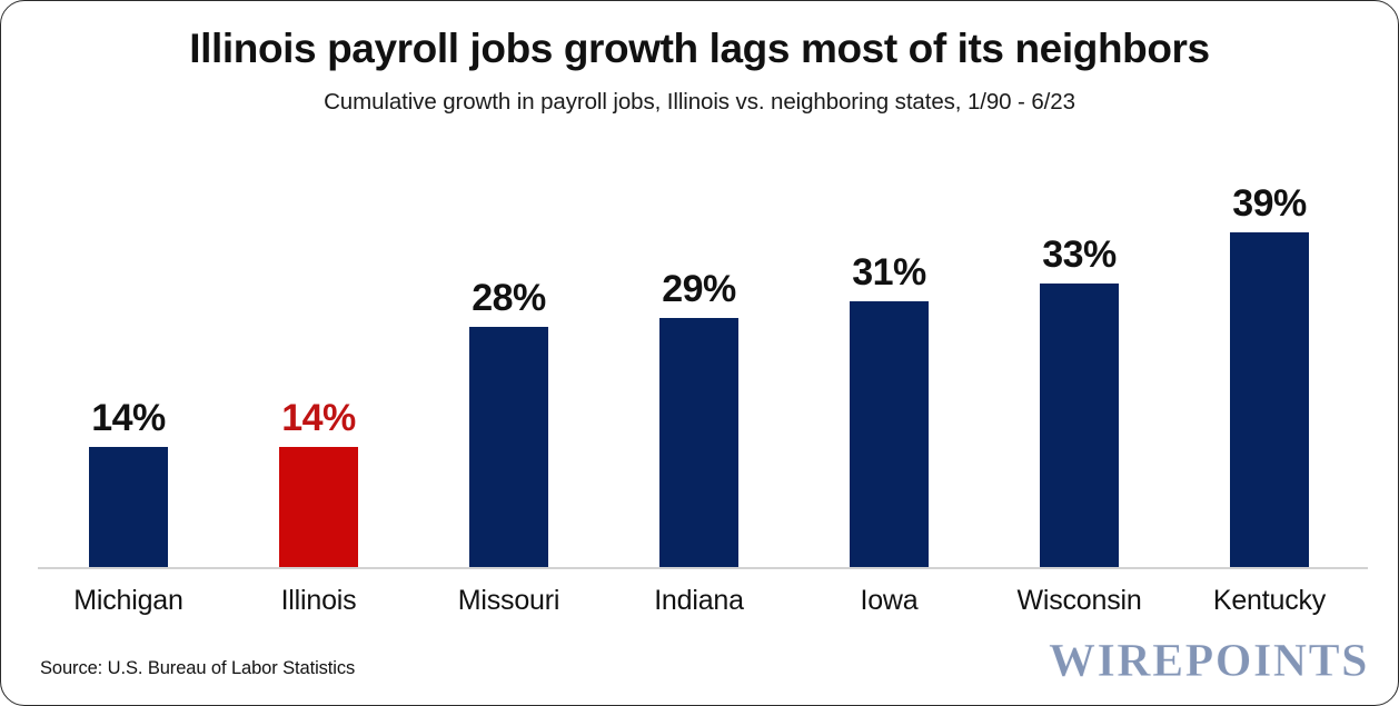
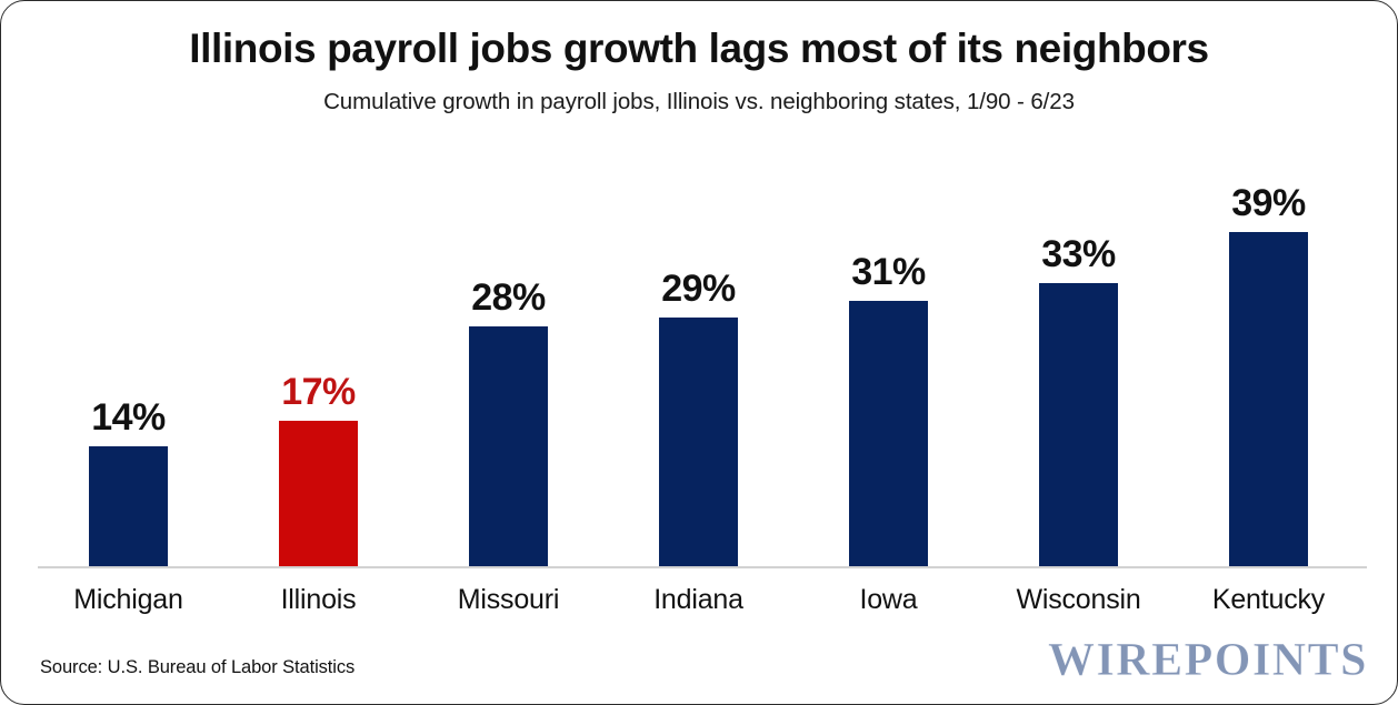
Illinois: 14% -> 17%
